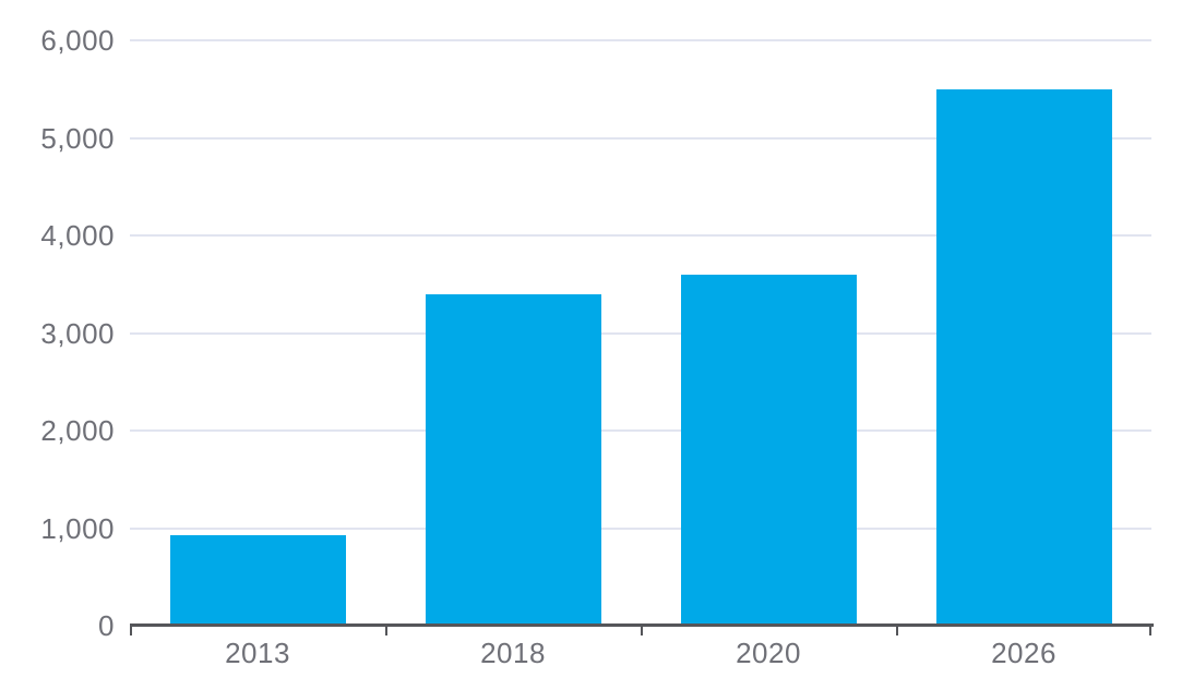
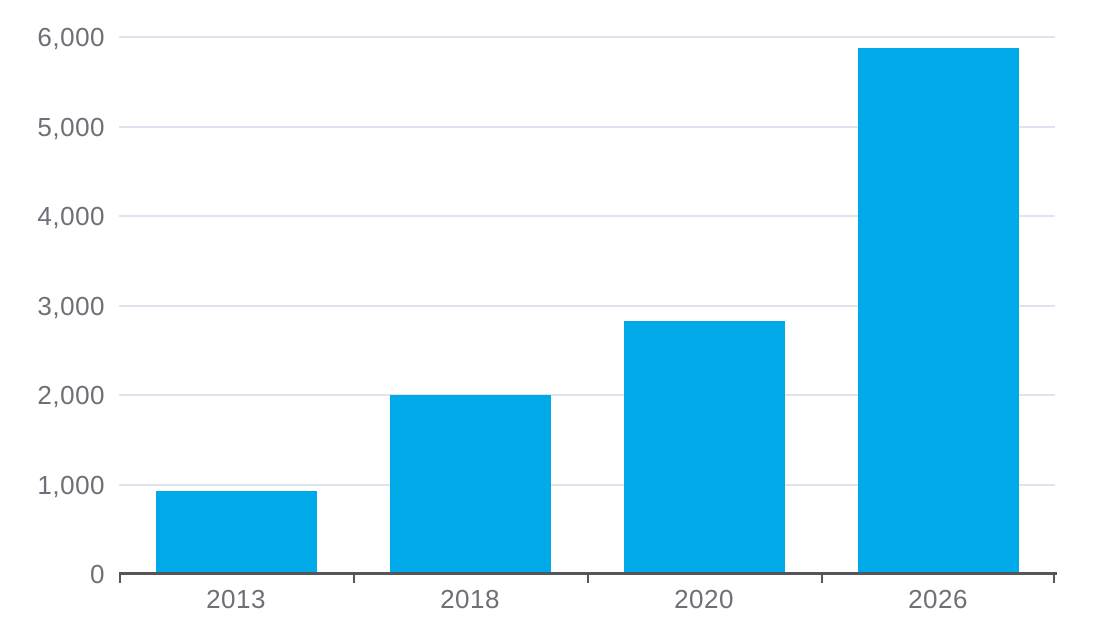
2018: 3400 -> 2000
2020: 3600 -> 2800
2026: 5500 -> 5900
